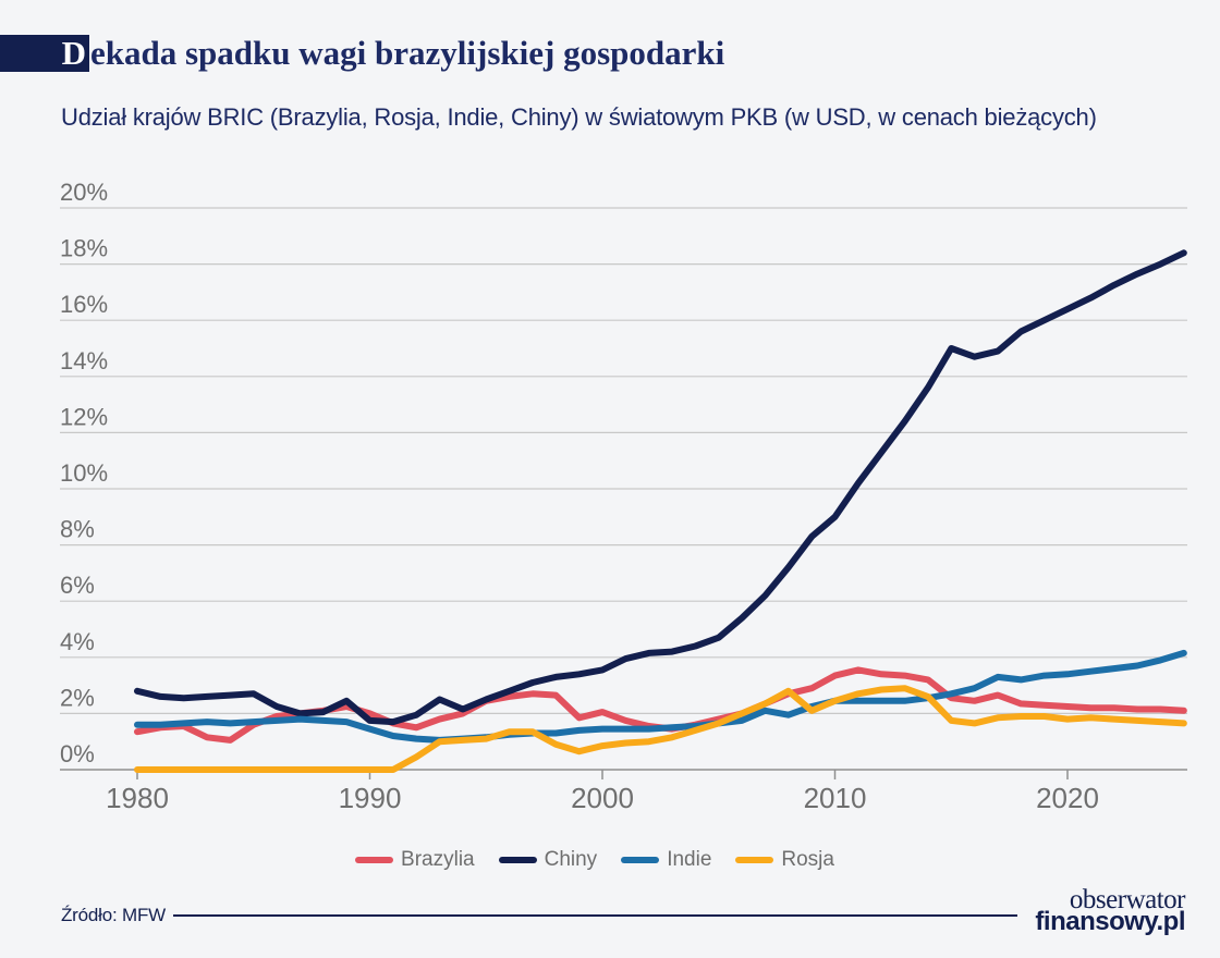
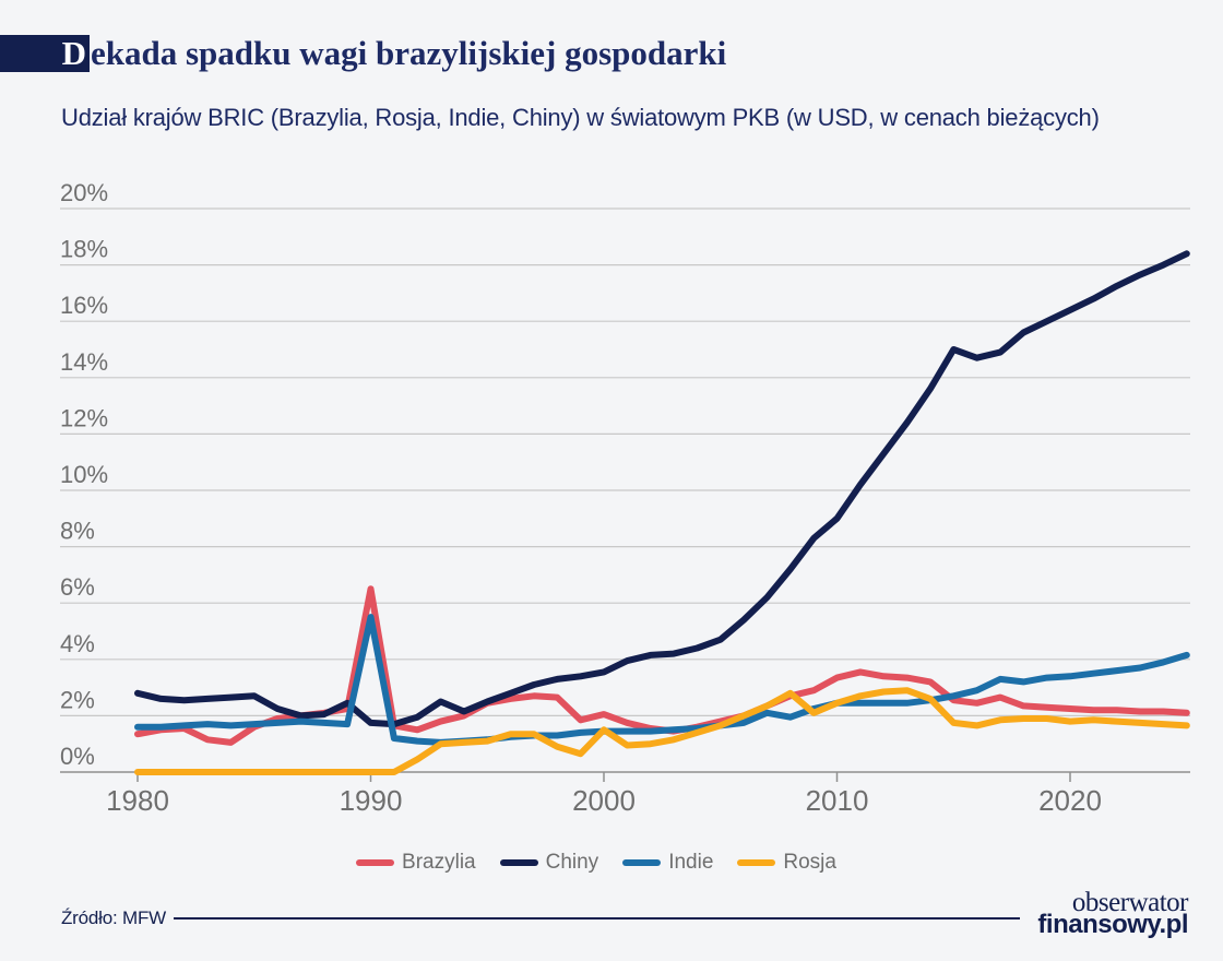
Brazylia/1990: 2.0% -> 6.5%
Indie/1990: 1.4% -> 5.5%
Rosja/2000: 0.8% -> 1.5%
